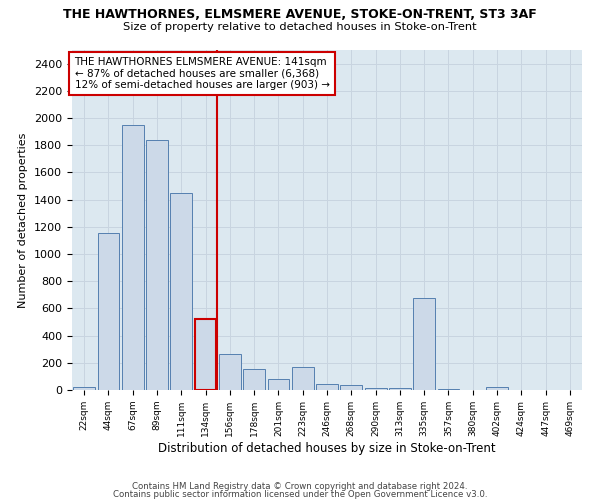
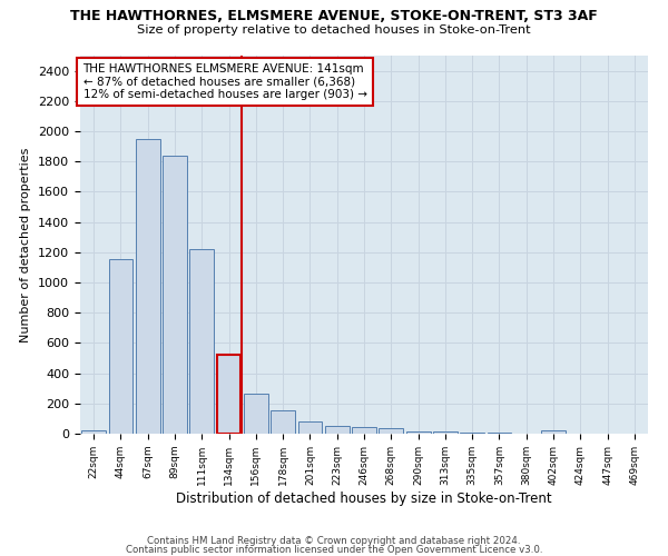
111sqm: 1450 -> 1220
223sqm: 170 -> 50
335sqm: 680 -> 10
